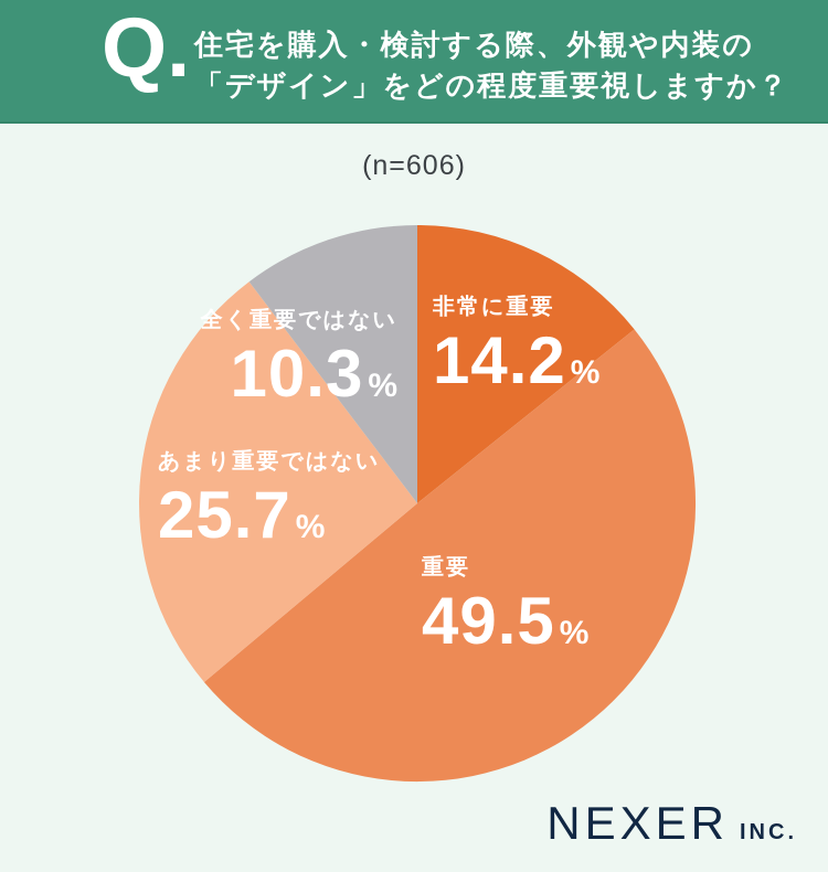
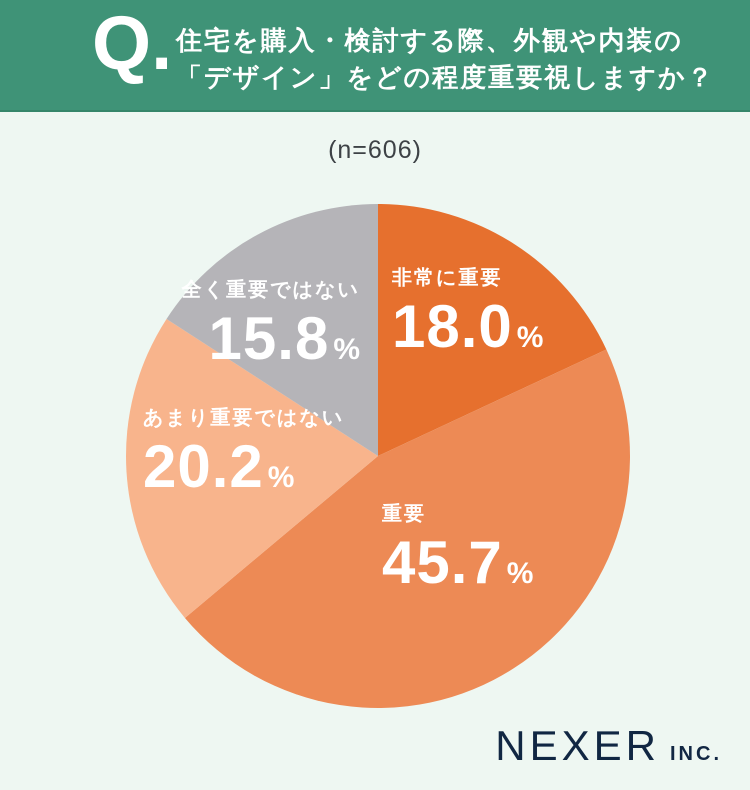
非常に重要: 14.2 -> 18.0
重要: 49.5 -> 45.7
あまり重要ではない: 25.7 -> 20.2
全く重要ではない: 10.3 -> 15.8
